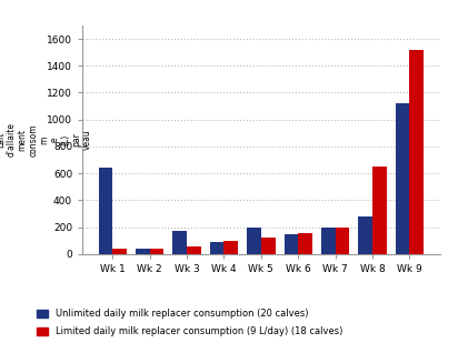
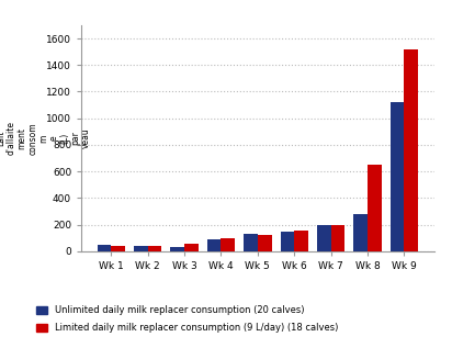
Unlimited daily milk replacer consumption (20 calves)/Wk 1: 640 -> 50
Unlimited daily milk replacer consumption (20 calves)/Wk 3: 170 -> 40
Unlimited daily milk replacer consumption (20 calves)/Wk 5: 200 -> 140
